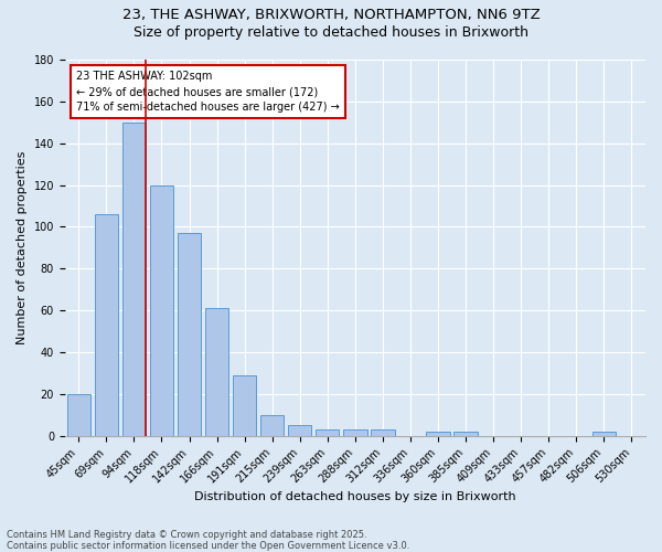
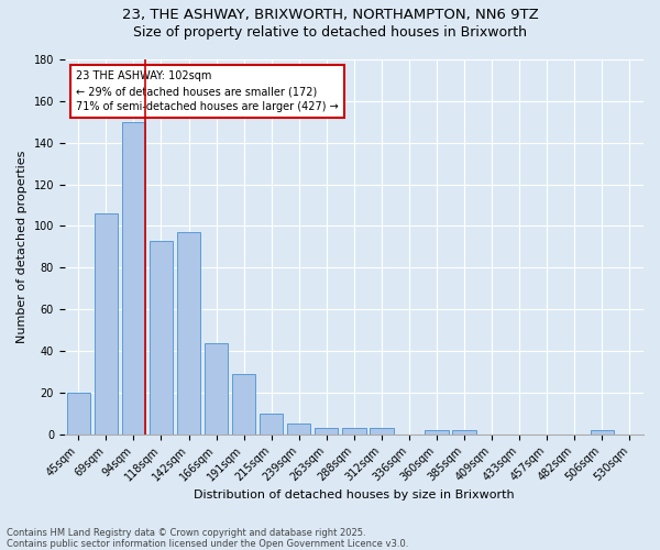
118sqm: 120 -> 93
166sqm: 61 -> 44
